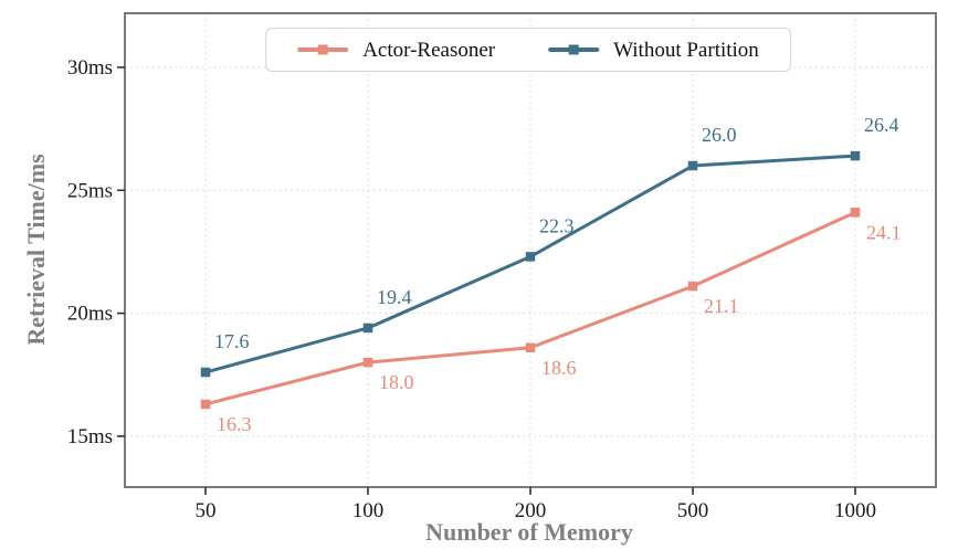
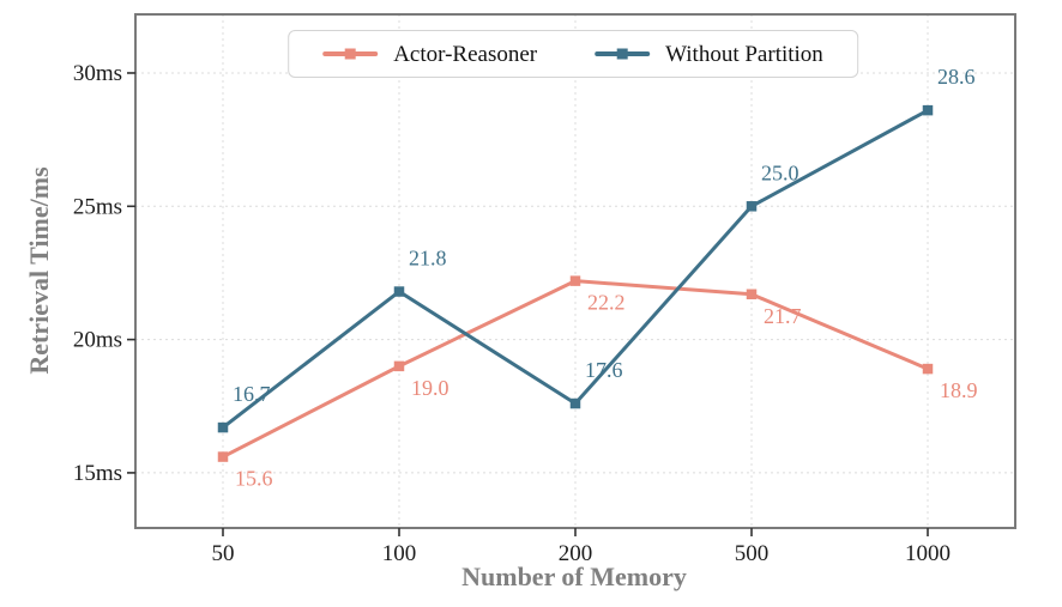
Actor-Reasoner/50: 16.3 -> 15.6
Without Partition/50: 17.6 -> 16.7
Actor-Reasoner/100: 18.0 -> 19.0
Without Partition/100: 19.4 -> 21.8
Actor-Reasoner/200: 18.6 -> 22.2
Without Partition/200: 22.3 -> 17.6
Actor-Reasoner/500: 21.1 -> 21.7
Without Partition/500: 26.0 -> 25.0
Actor-Reasoner/1000: 24.1 -> 18.9
Without Partition/1000: 26.4 -> 28.6
